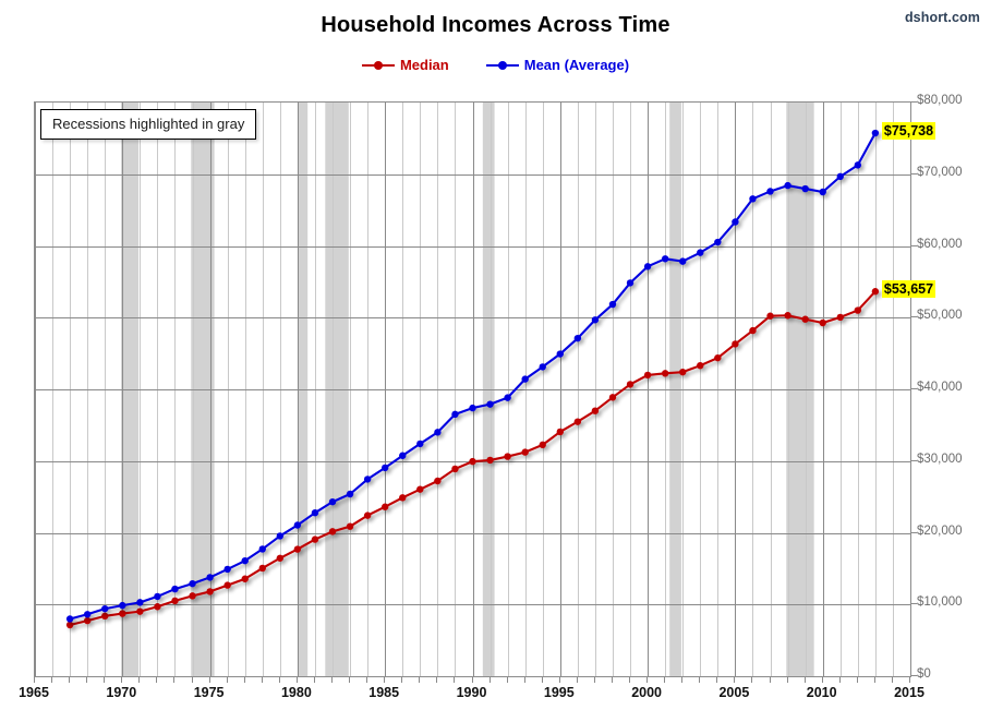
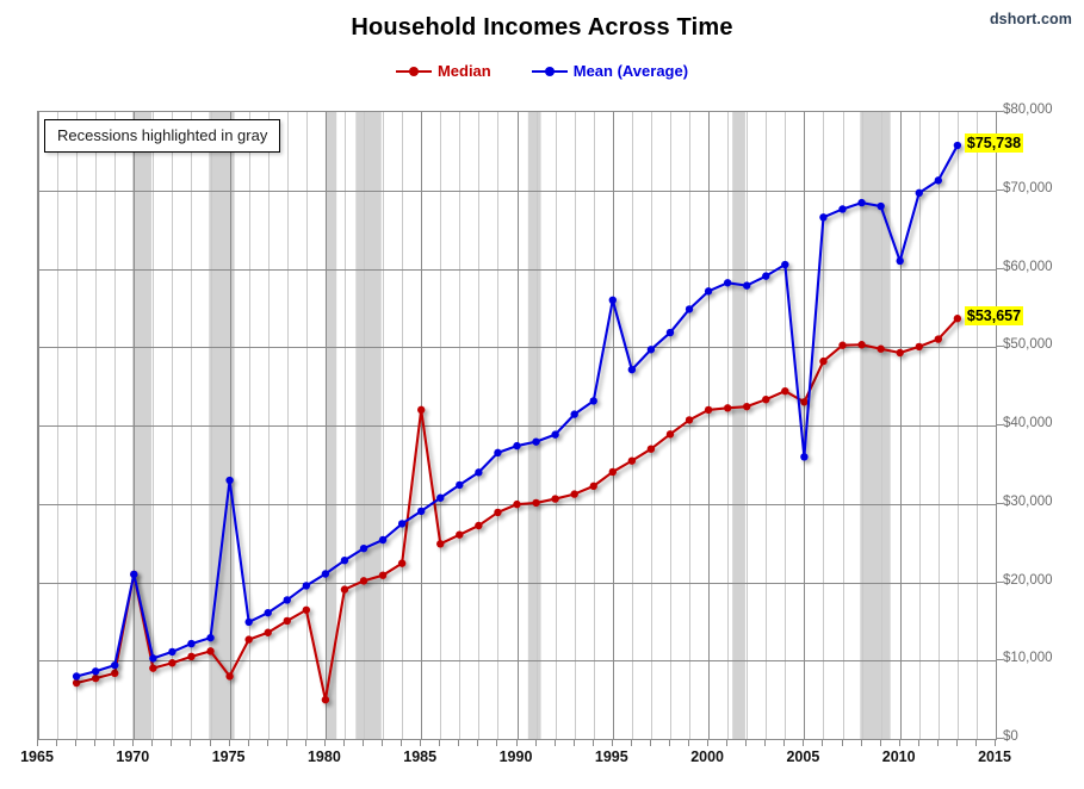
Median/1970: $9000 -> $21000
Mean (Average)/1970: $10000 -> $21000
Median/1975: $12000 -> $8000
Mean (Average)/1975: $14000 -> $33000
Median/1980: $18000 -> $5000
Median/1985: $24000 -> $42000
Mean (Average)/1995: $45000 -> $56000
Median/2005: $46000 -> $43000
Mean (Average)/2005: $63000 -> $36000
Mean (Average)/2010: $68000 -> $61000
